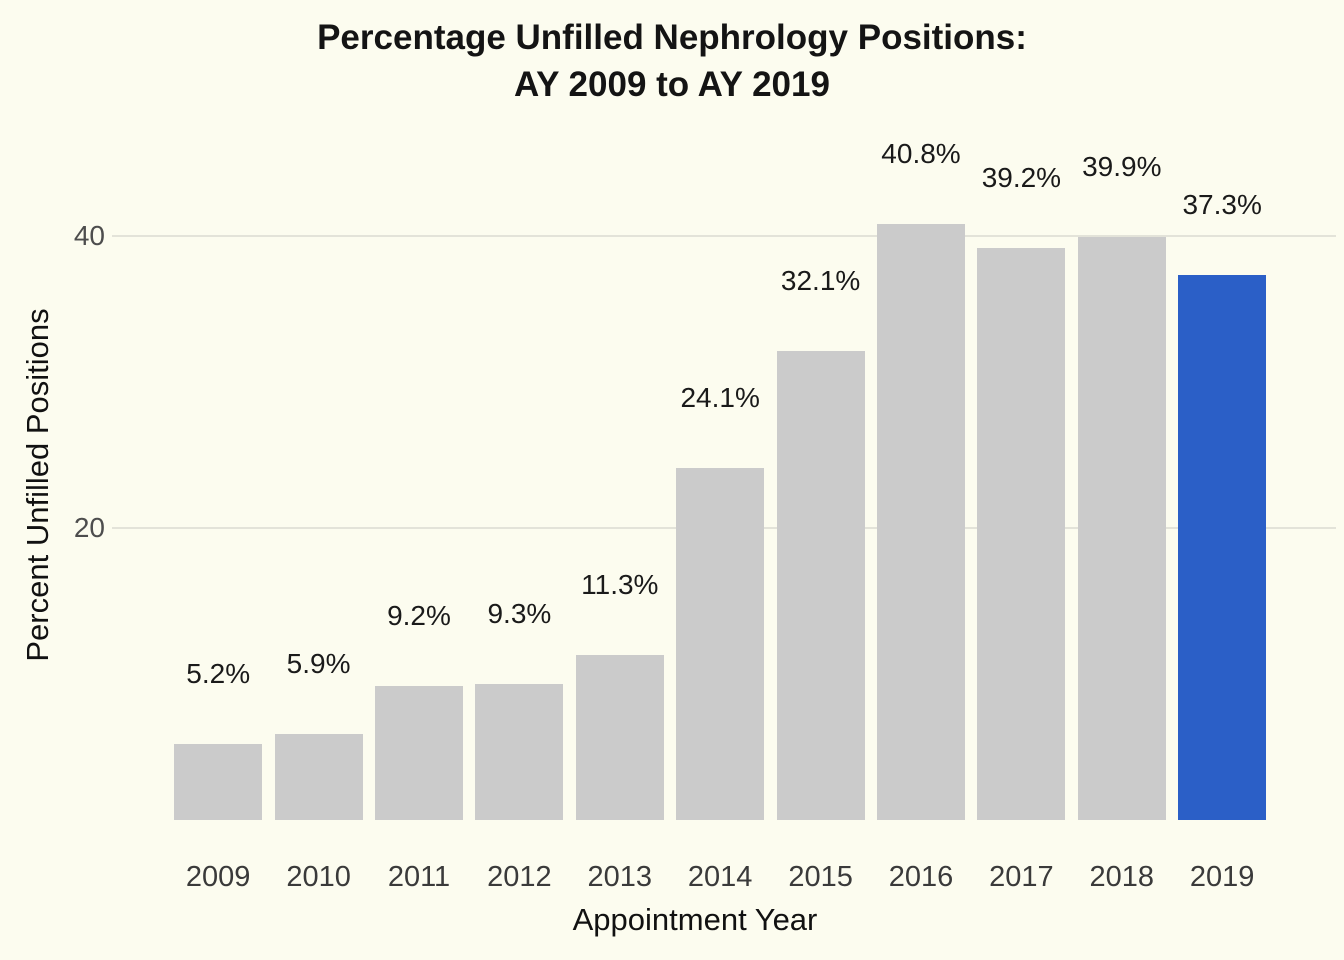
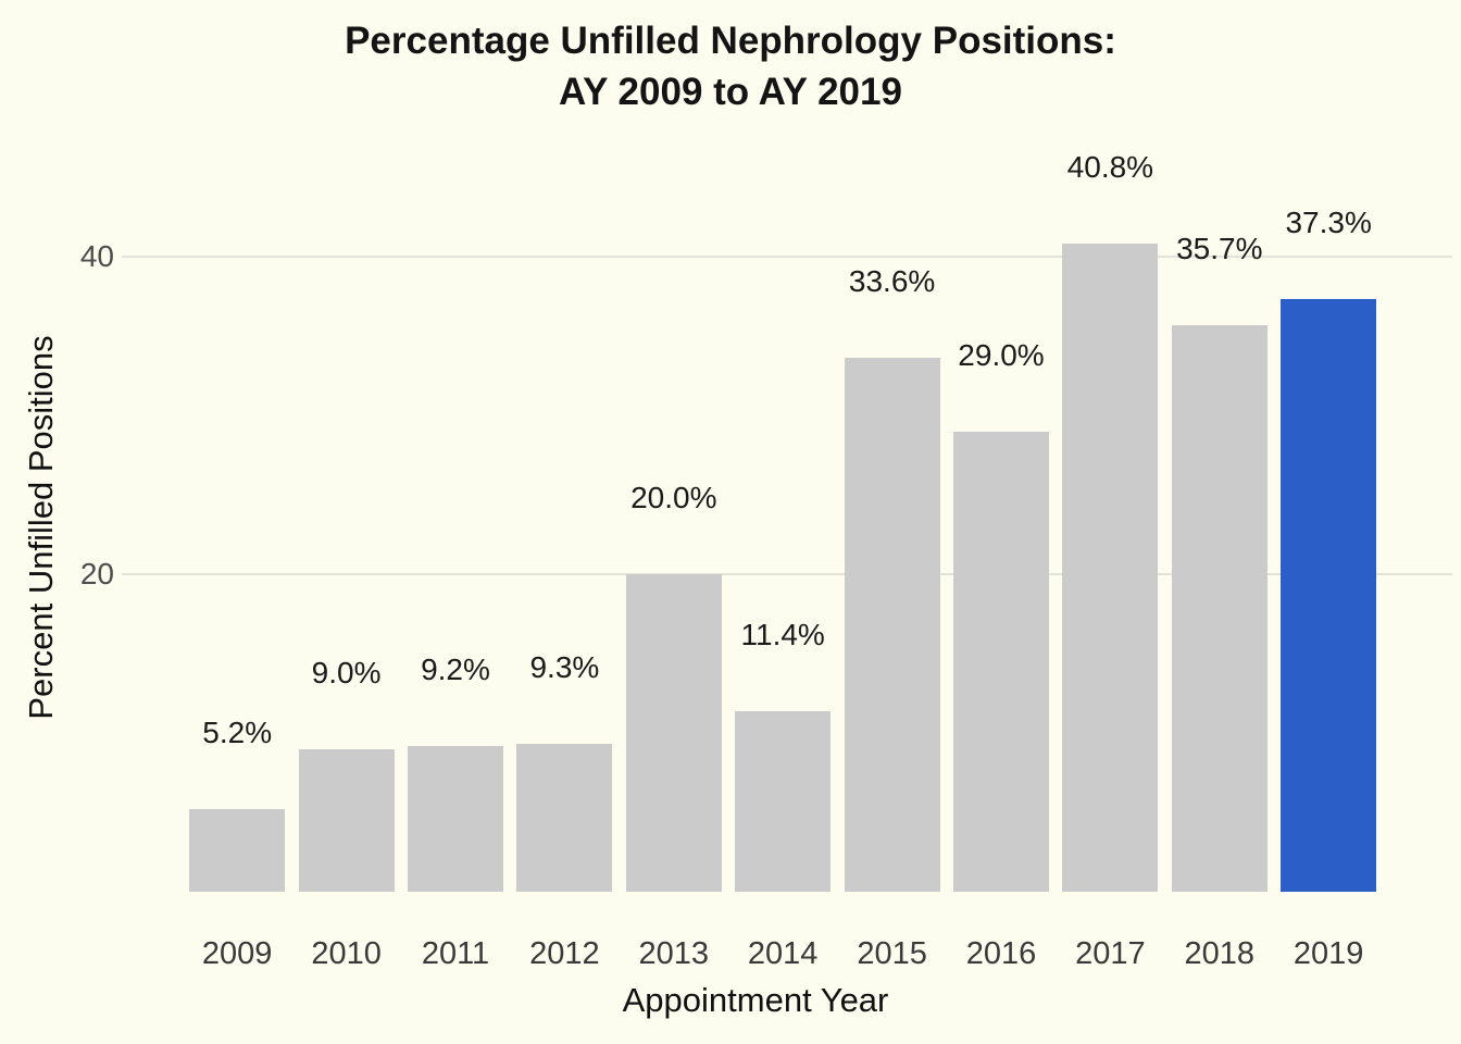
2010: 5.9% -> 9.0%
2013: 11.3% -> 20.0%
2014: 24.1% -> 11.4%
2015: 32.1% -> 33.6%
2016: 40.8% -> 29.0%
2017: 39.2% -> 40.8%
2018: 39.9% -> 35.7%
